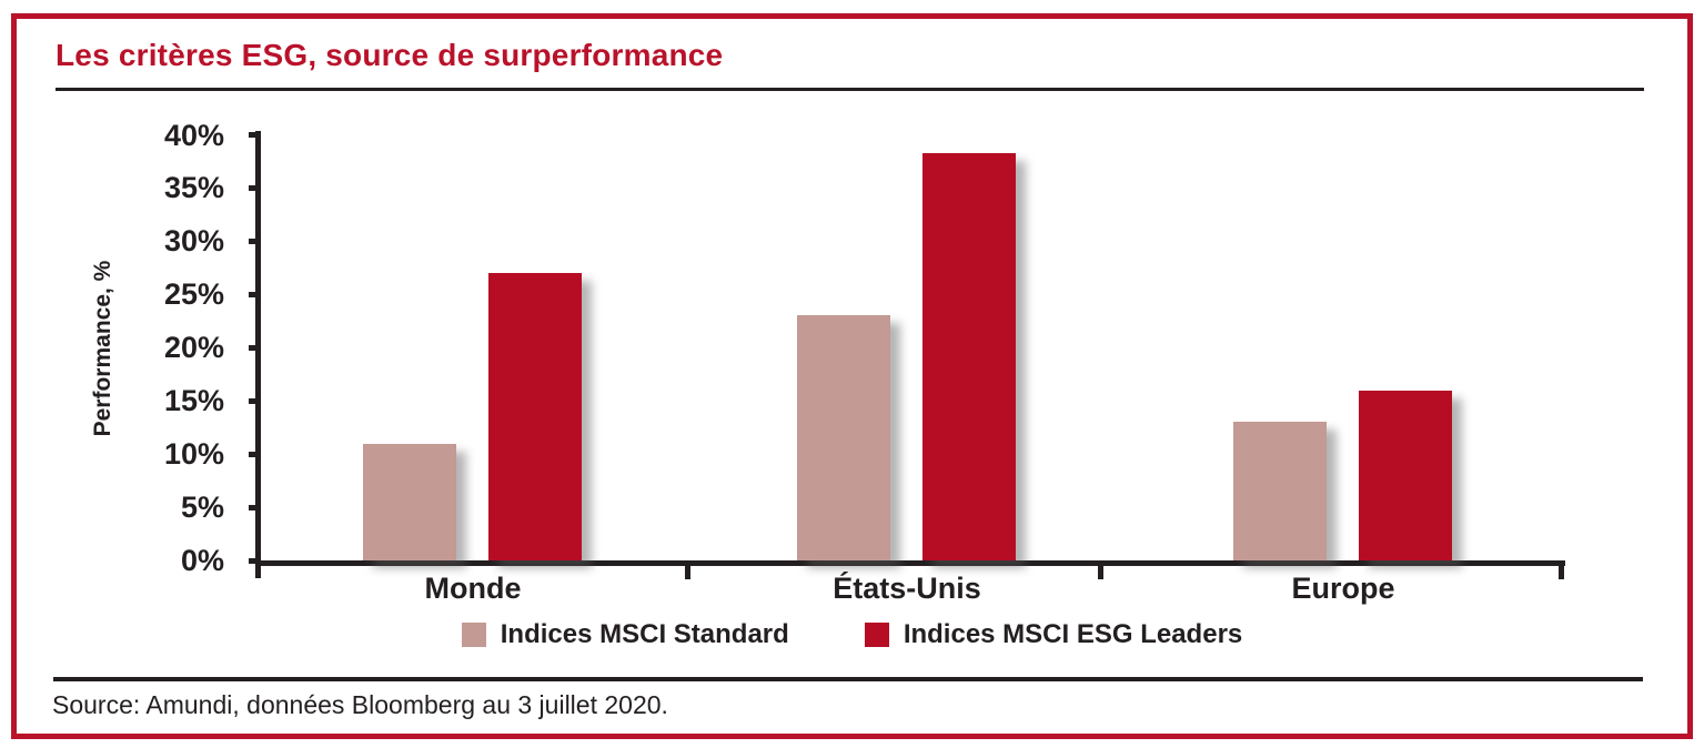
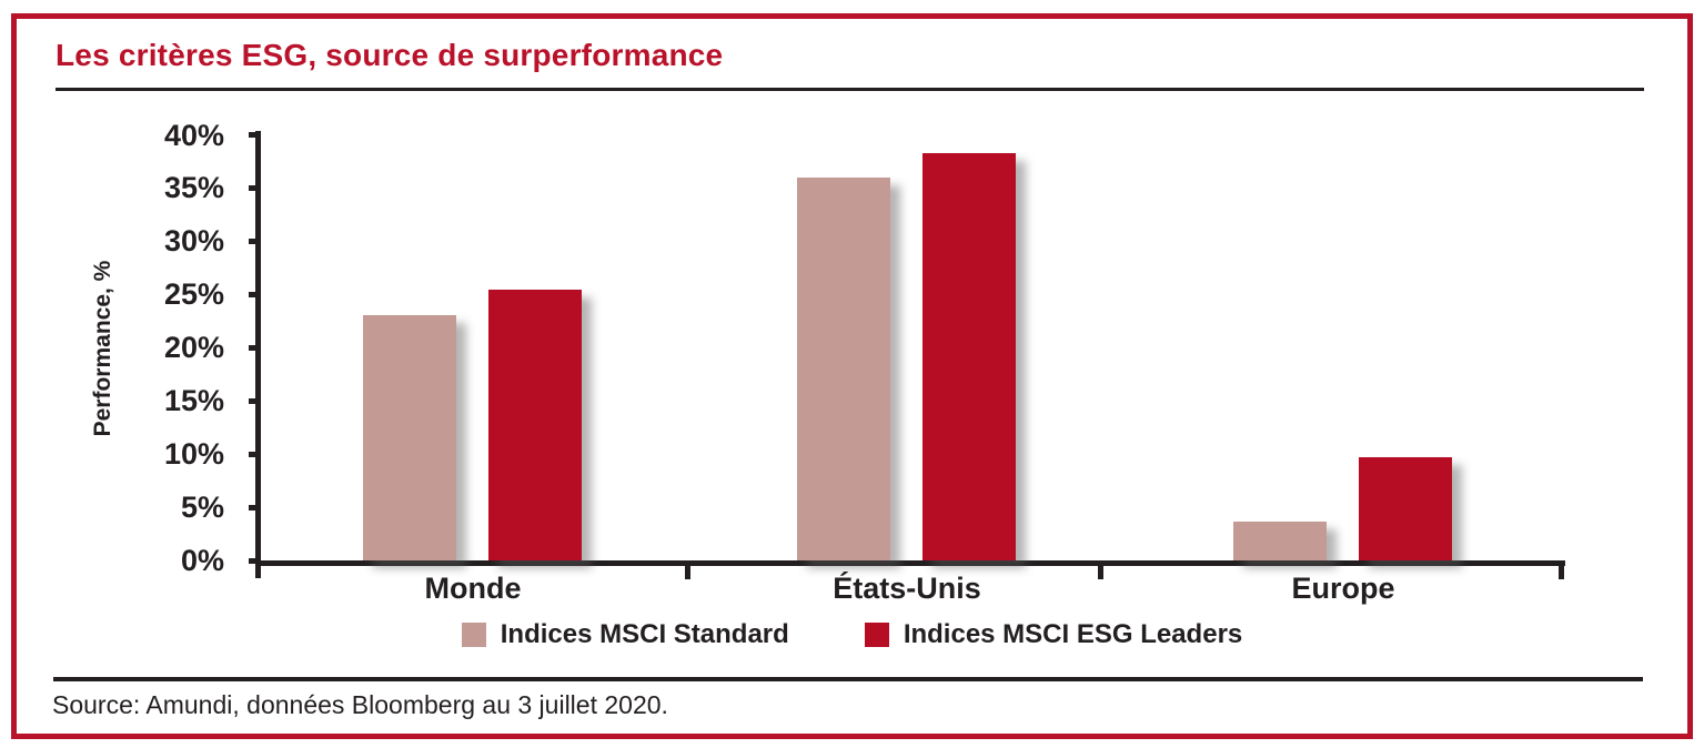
Indices MSCI Standard/Monde: 11% -> 23%
Indices MSCI ESG Leaders/Monde: 27% -> 25%
Indices MSCI Standard/États-Unis: 23% -> 36%
Indices MSCI Standard/Europe: 13% -> 4%
Indices MSCI ESG Leaders/Europe: 16% -> 10%
